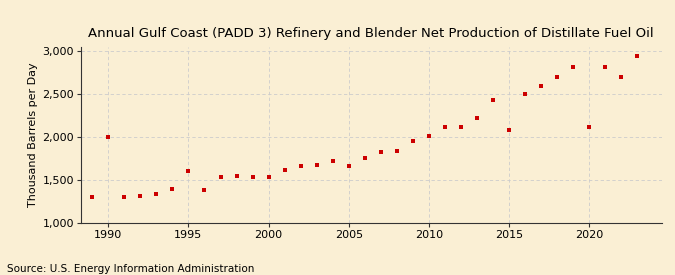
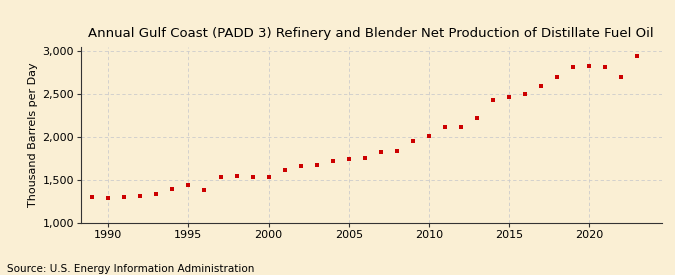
1990: 2,000 -> 1,280
1995: 1,600 -> 1,440
2005: 1,660 -> 1,740
2015: 2,080 -> 2,460
2020: 2,120 -> 2,830
